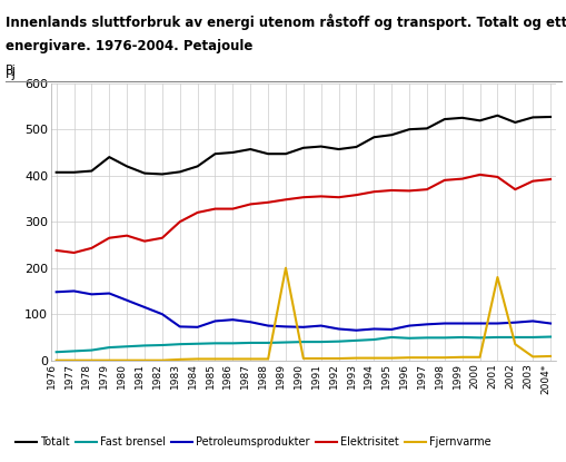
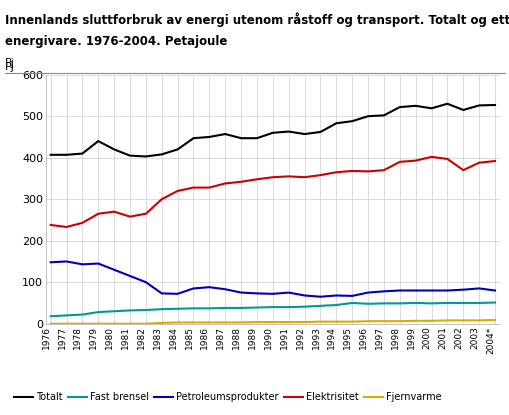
Fjernvarme/1989: 200 -> 4
Fjernvarme/2001: 180 -> 8
Fjernvarme/2002: 35 -> 8
